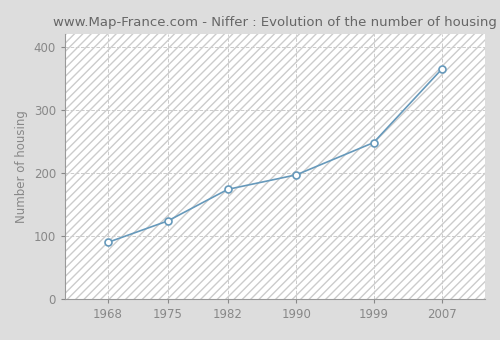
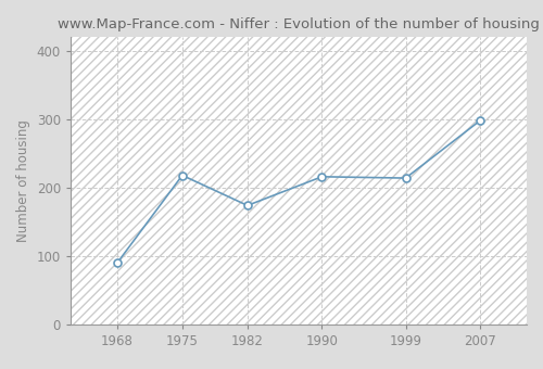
1975: 124 -> 218
1990: 197 -> 216
1999: 248 -> 214
2007: 365 -> 298
